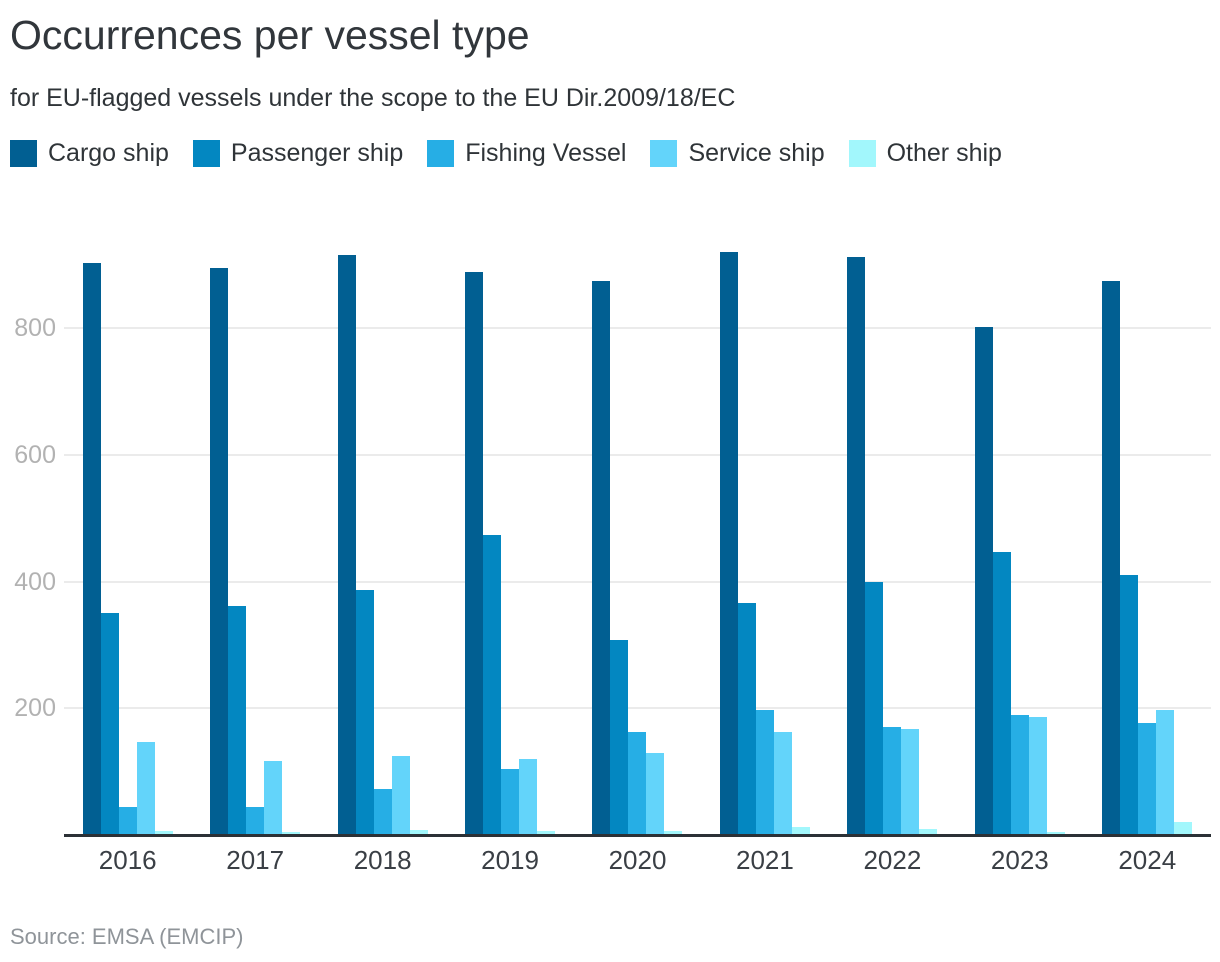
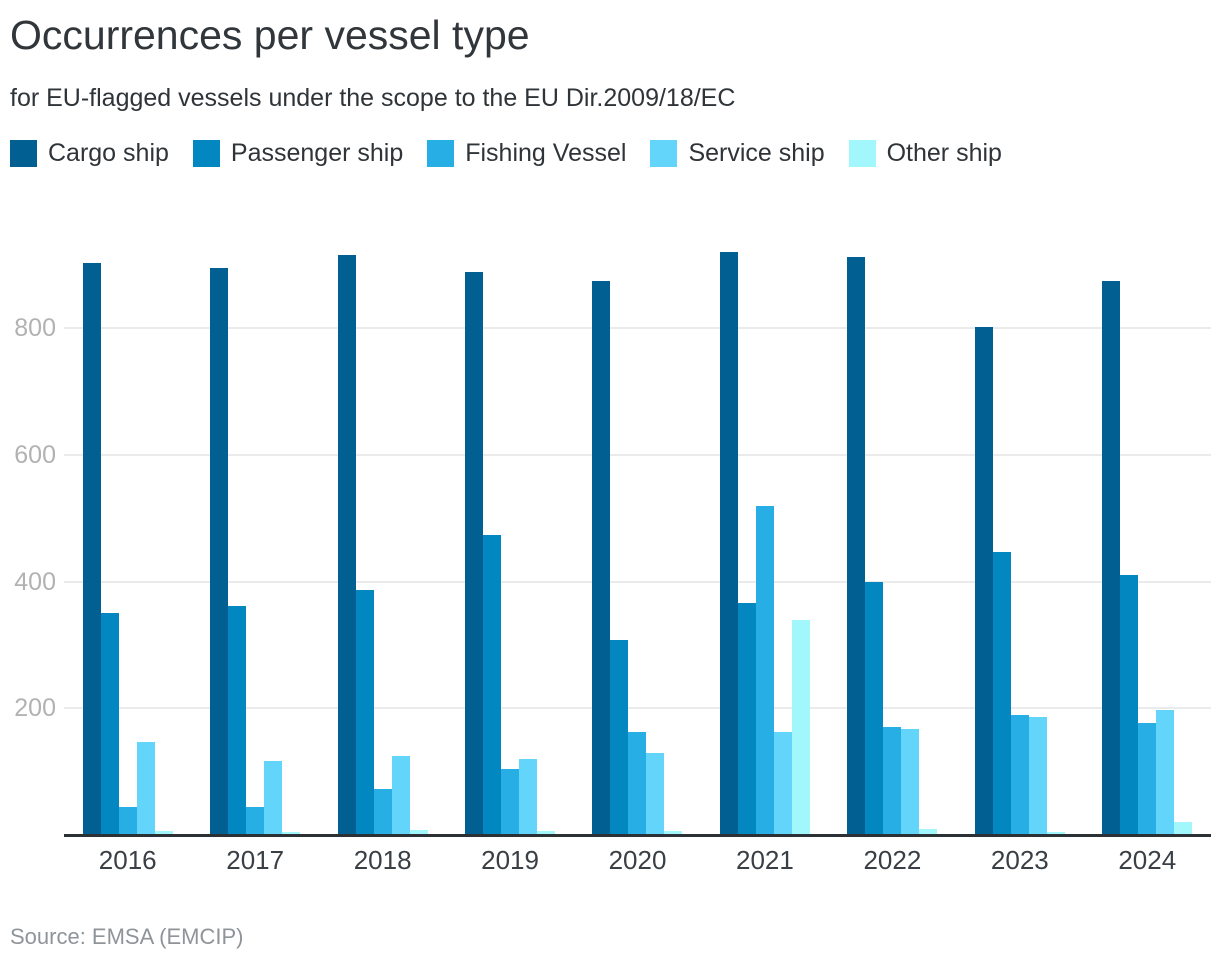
Fishing Vessel/2021: 200 -> 520
Other ship/2021: 10 -> 340
